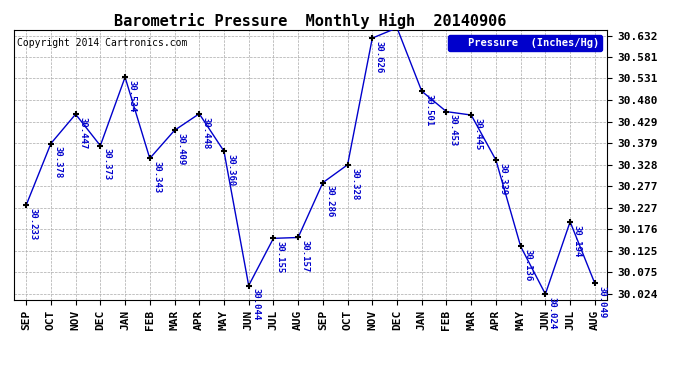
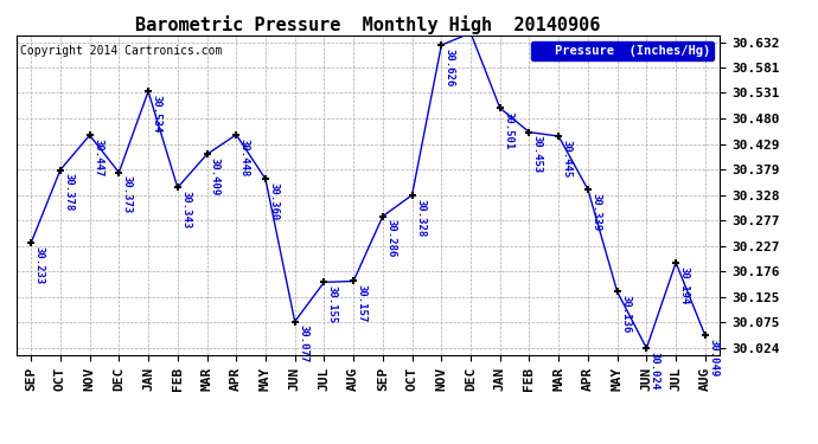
JUN: 30.044 -> 30.077
